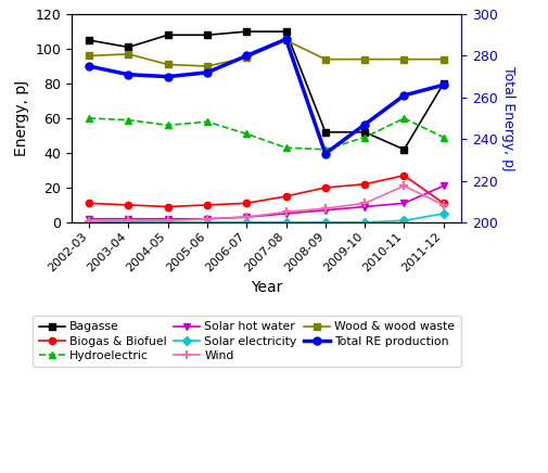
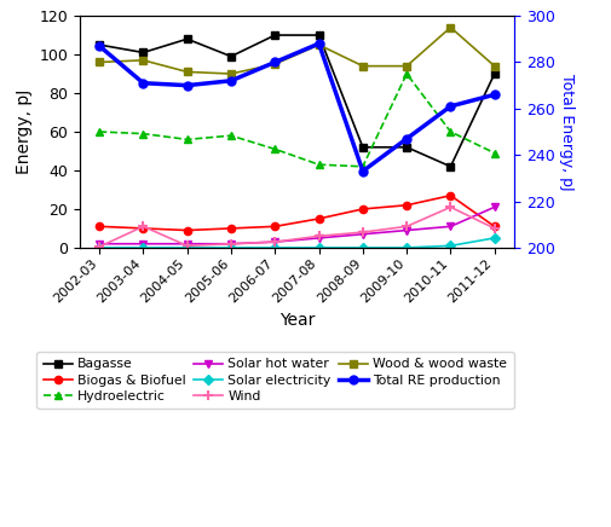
Total RE production/2002-03: 275 -> 287
Wind/2003-04: 1 -> 11
Bagasse/2005-06: 108 -> 99
Hydroelectric/2009-10: 49 -> 90
Wood & wood waste/2010-11: 94 -> 114
Bagasse/2011-12: 80 -> 90
